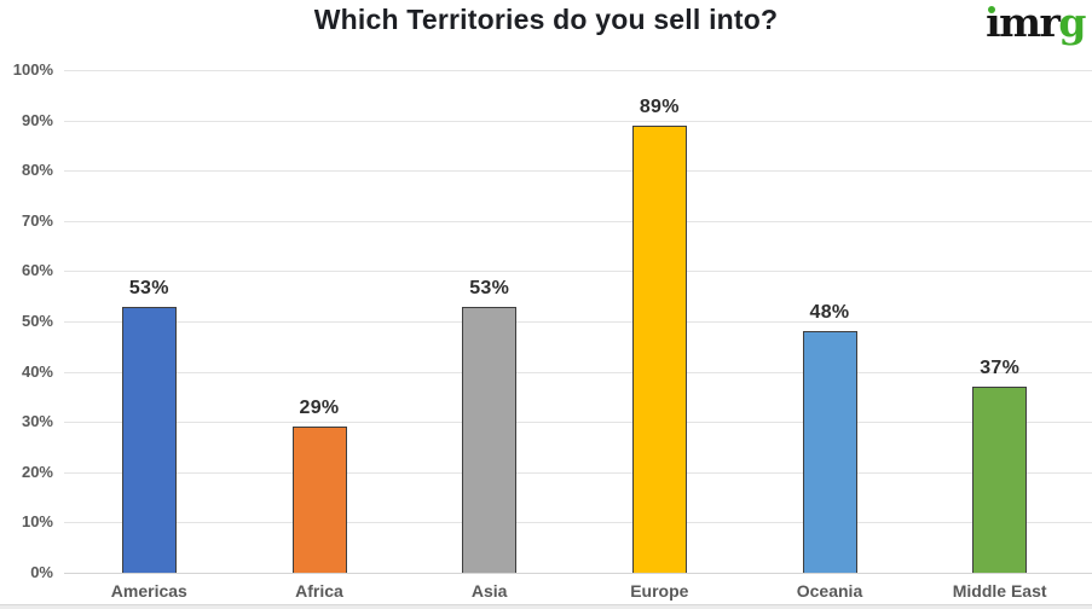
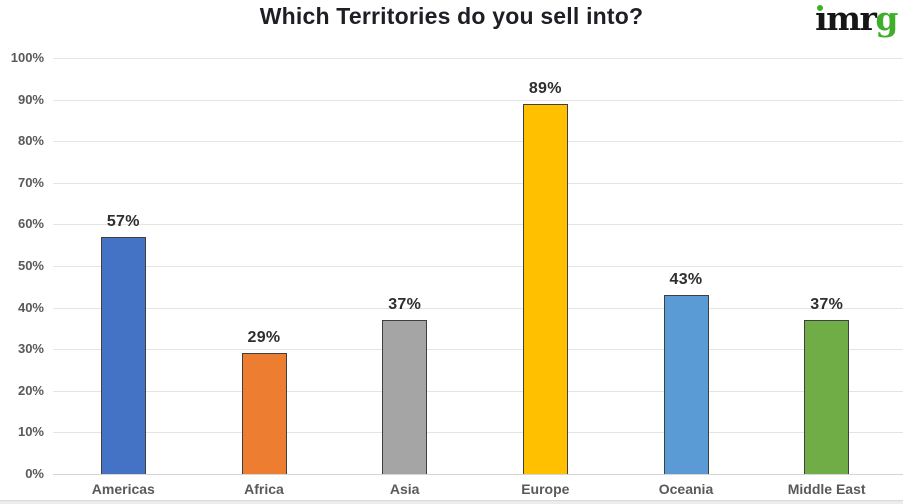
Americas: 53% -> 57%
Asia: 53% -> 37%
Oceania: 48% -> 43%
